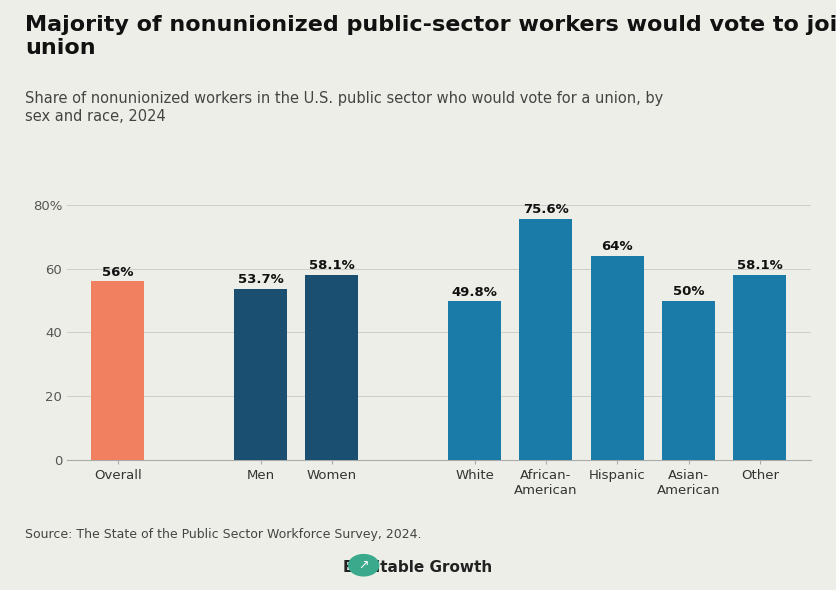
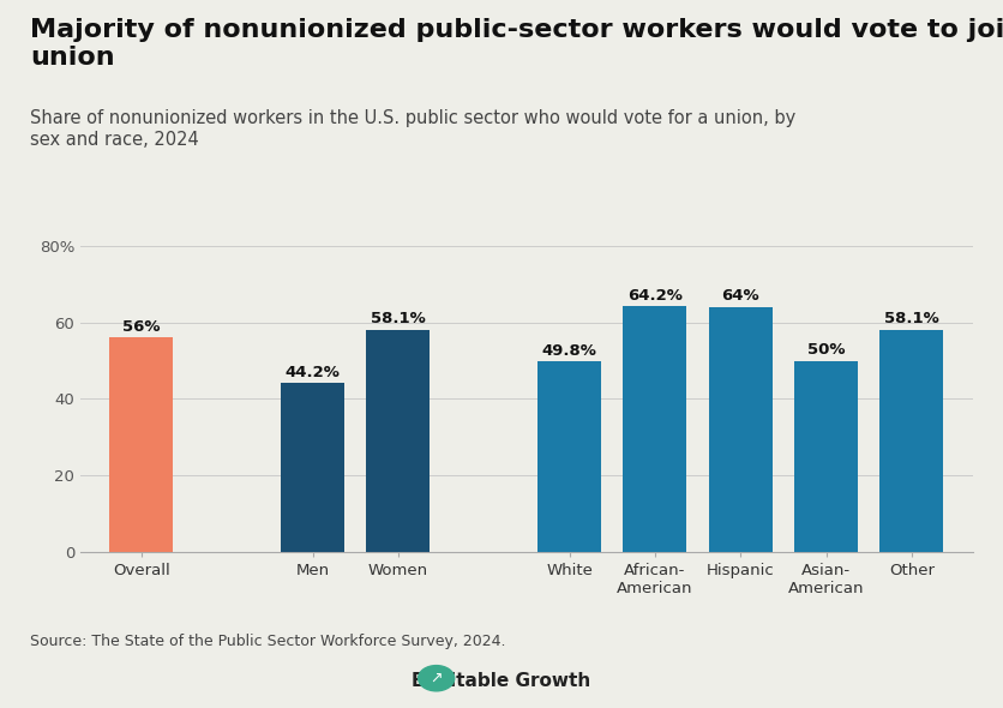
Men: 53.7% -> 44.2%
African- American: 75.6% -> 64.2%
